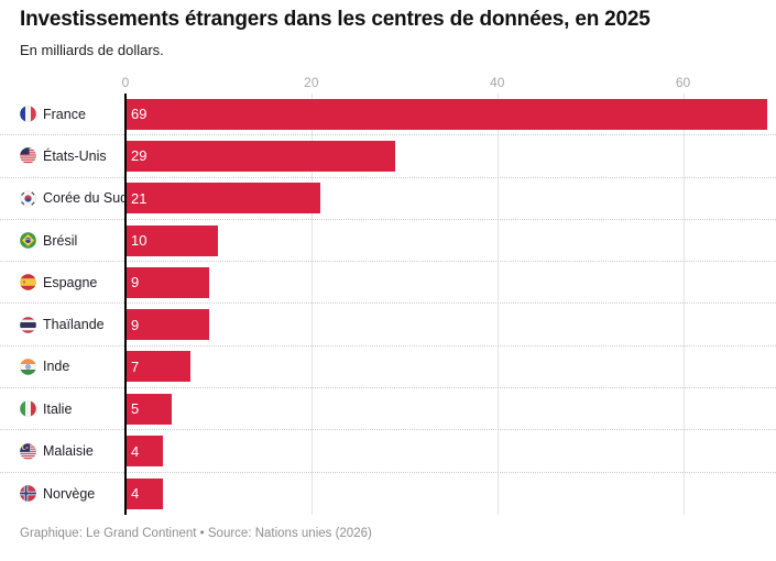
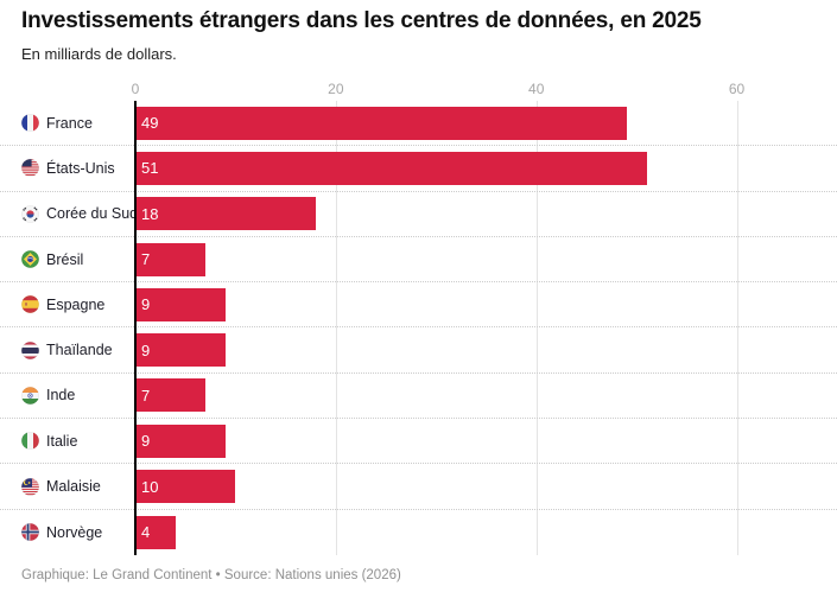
France: 69 -> 49
États-Unis: 29 -> 51
Corée du Sud: 21 -> 18
Brésil: 10 -> 7
Italie: 5 -> 9
Malaisie: 4 -> 10
